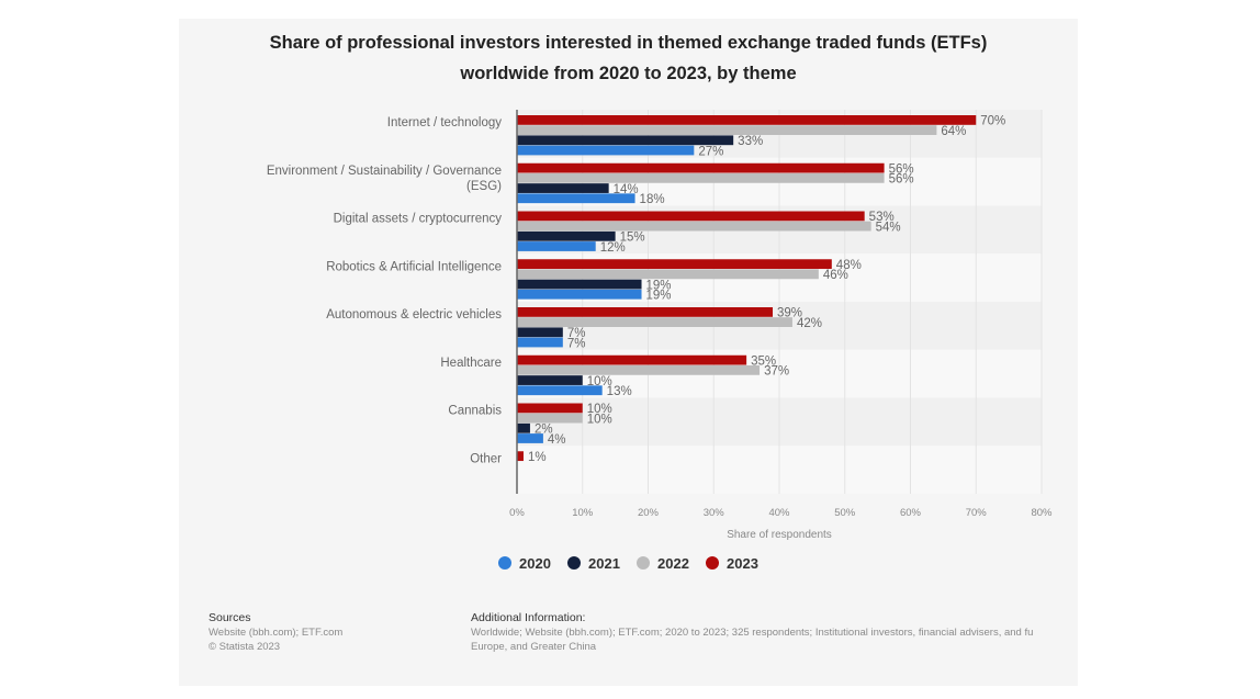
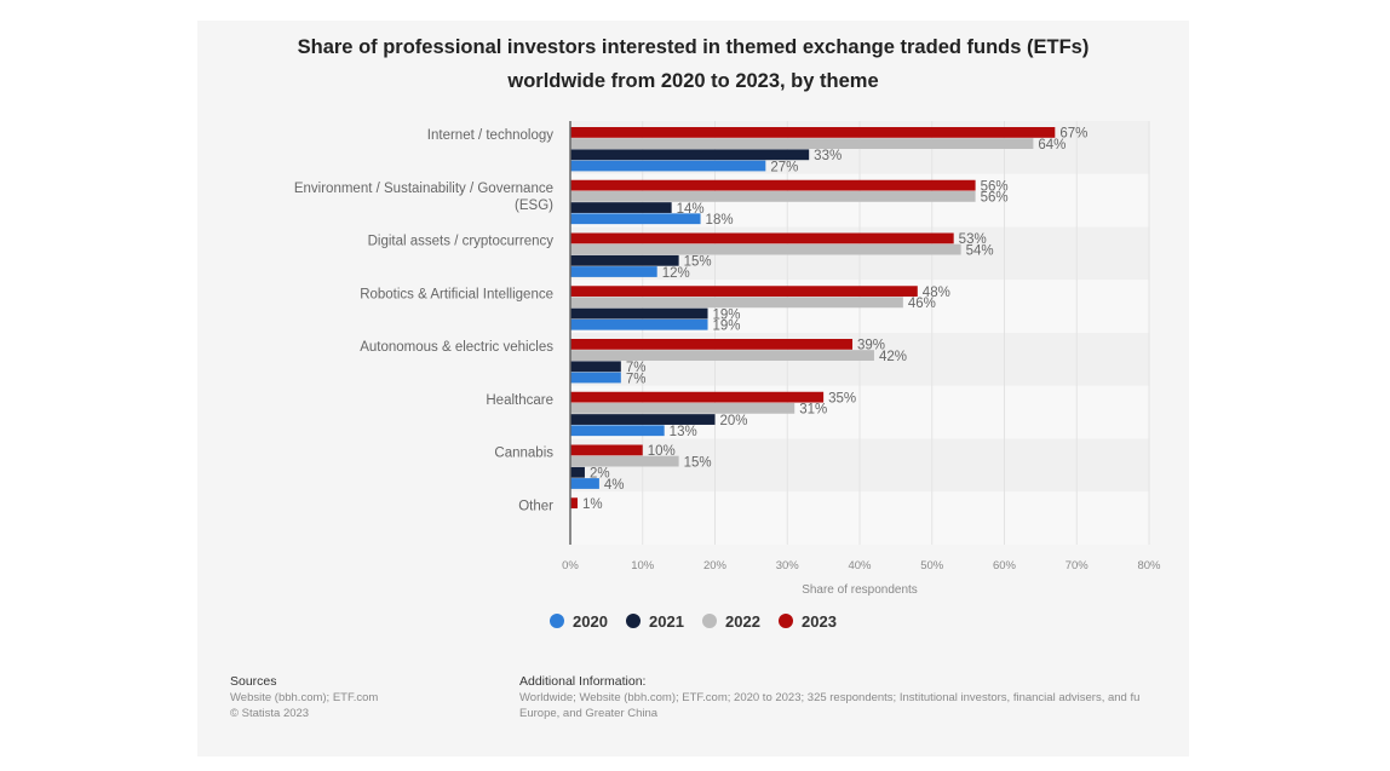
2023/Internet / technology: 70% -> 67%
2022/Healthcare: 37% -> 31%
2021/Healthcare: 10% -> 20%
2022/Cannabis: 10% -> 15%
